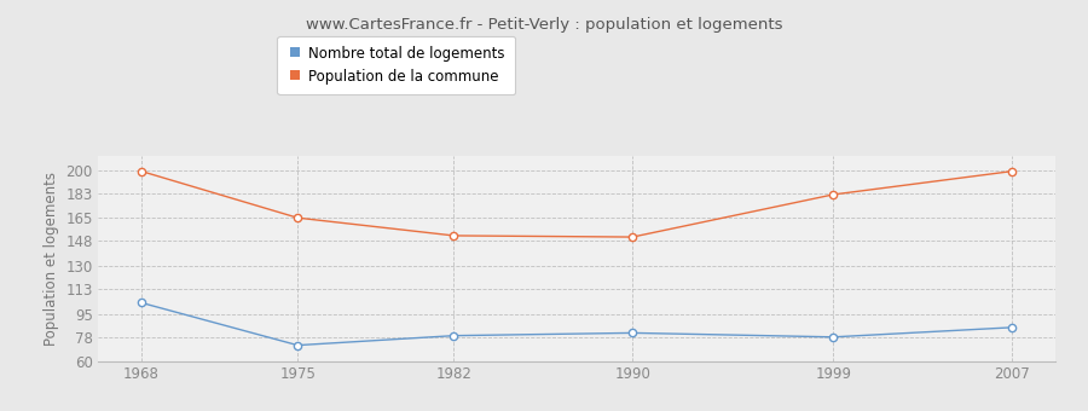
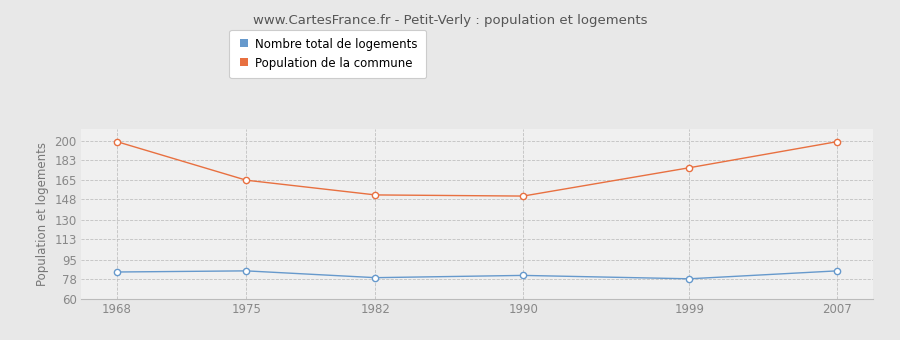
Nombre total de logements/1968: 103 -> 84
Nombre total de logements/1975: 72 -> 85
Population de la commune/1999: 182 -> 176
